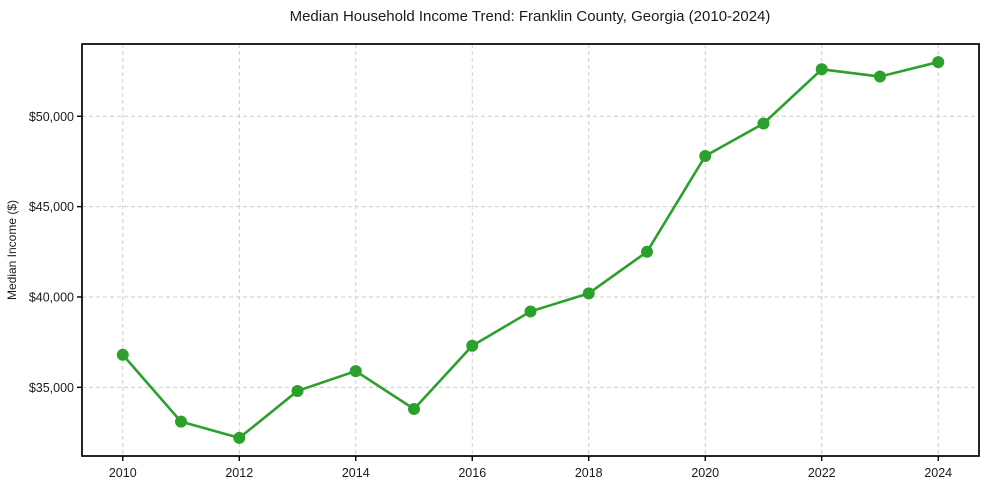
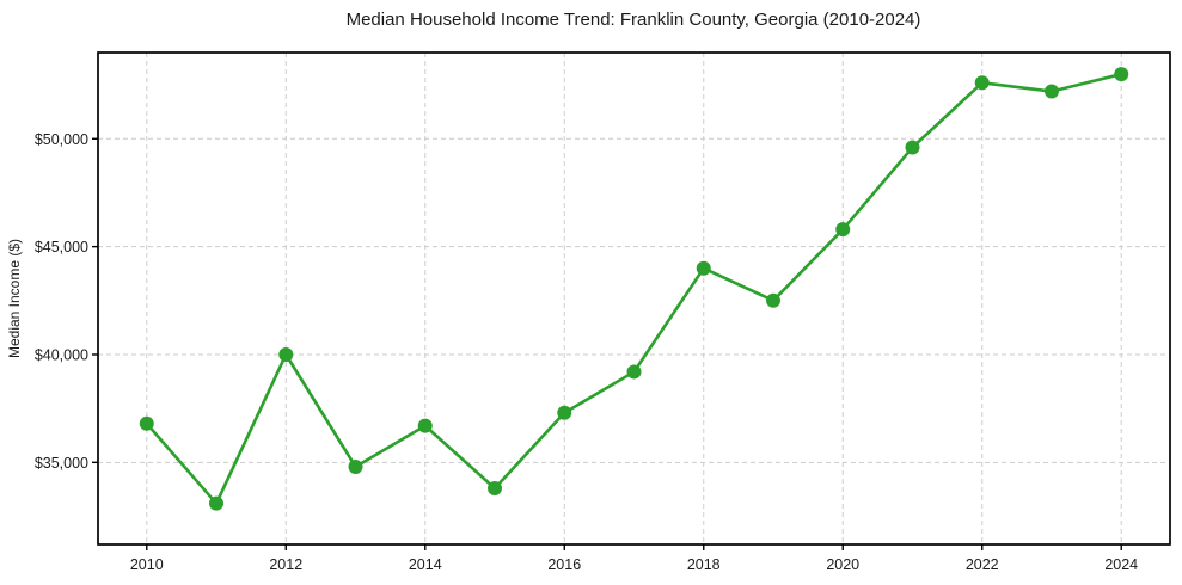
2012: $32200 -> $40000
2014: $35900 -> $36700
2018: $40200 -> $44000
2020: $47800 -> $45800
